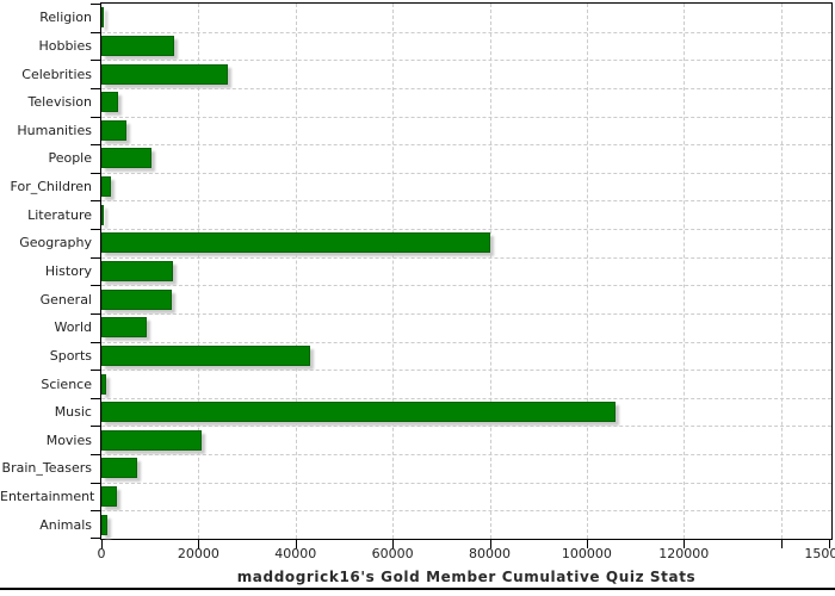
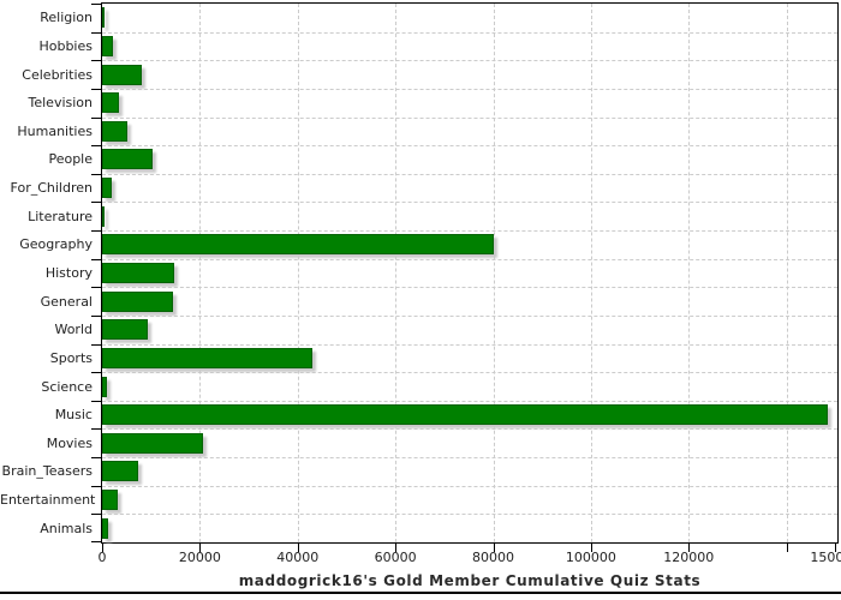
Hobbies: 15000 -> 2000
Celebrities: 26000 -> 8000
Music: 106000 -> 148000
